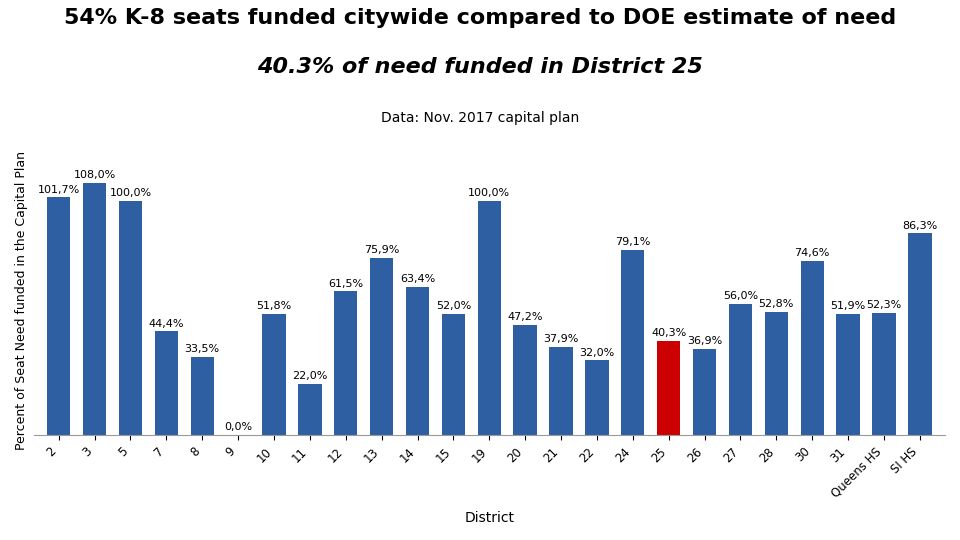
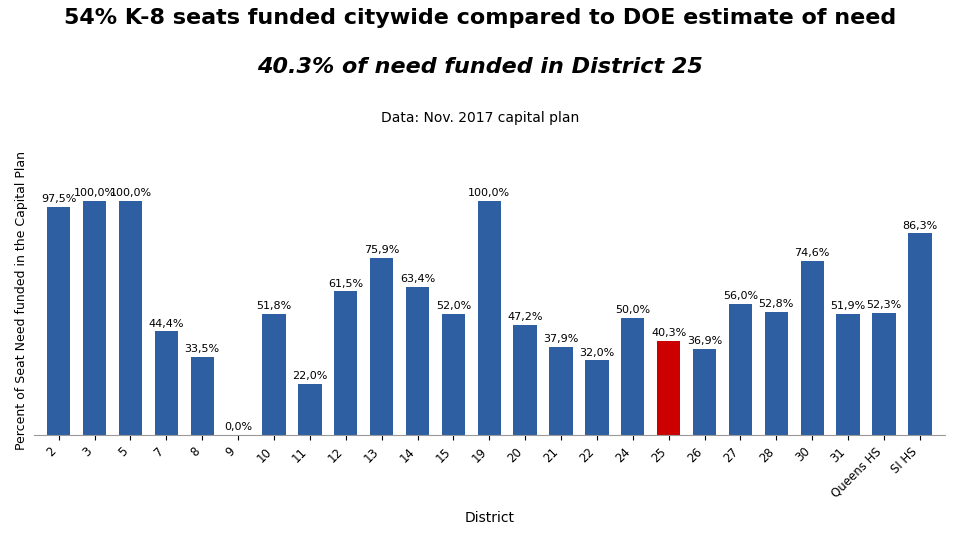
2: 101,7% -> 97,5%
3: 108,0% -> 100,0%
24: 79,1% -> 50,0%
